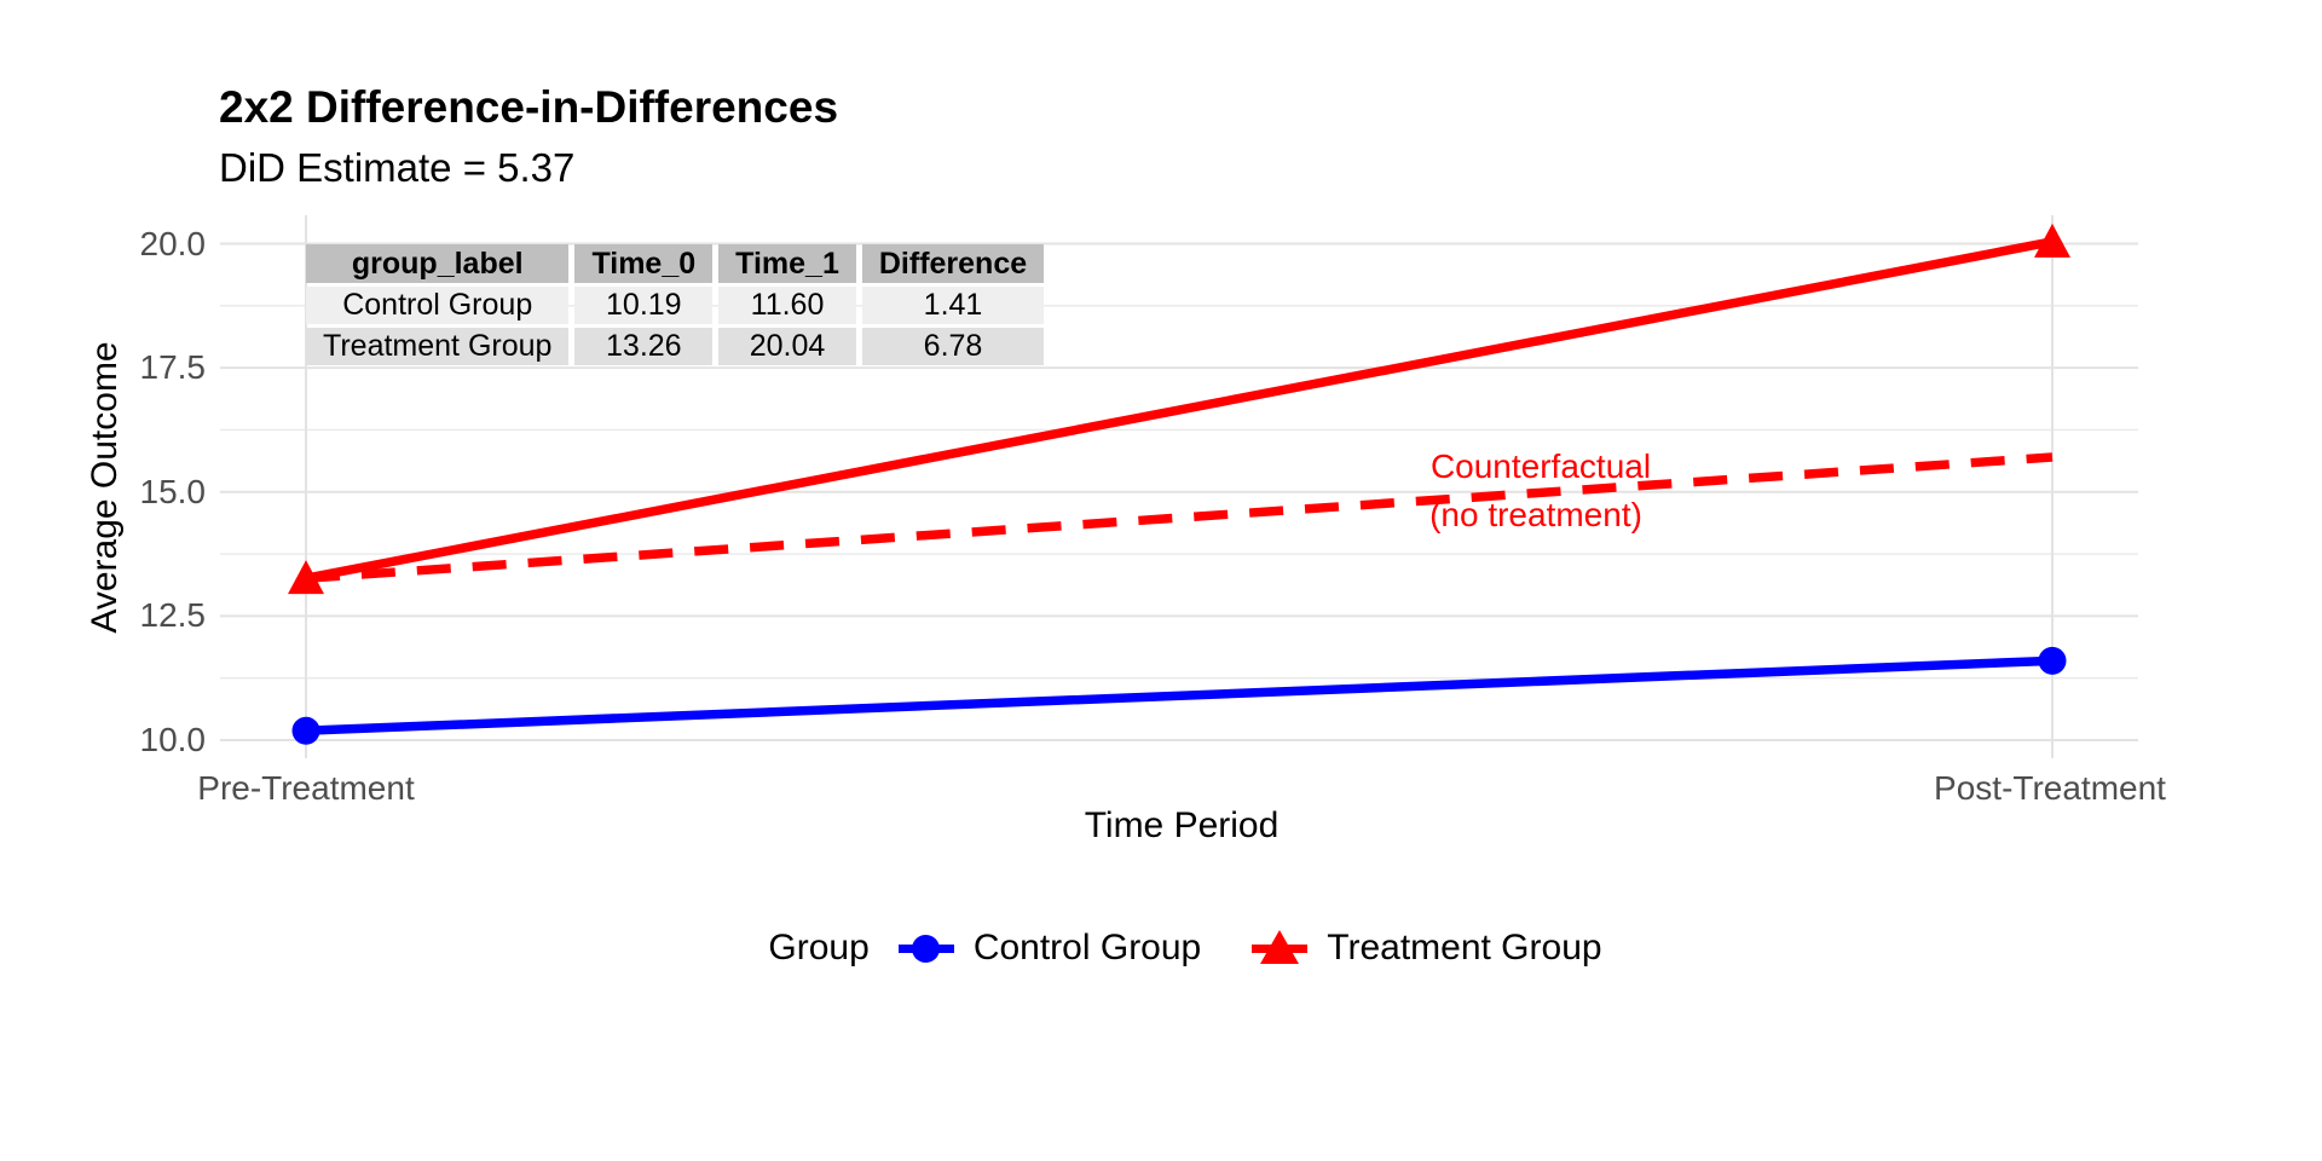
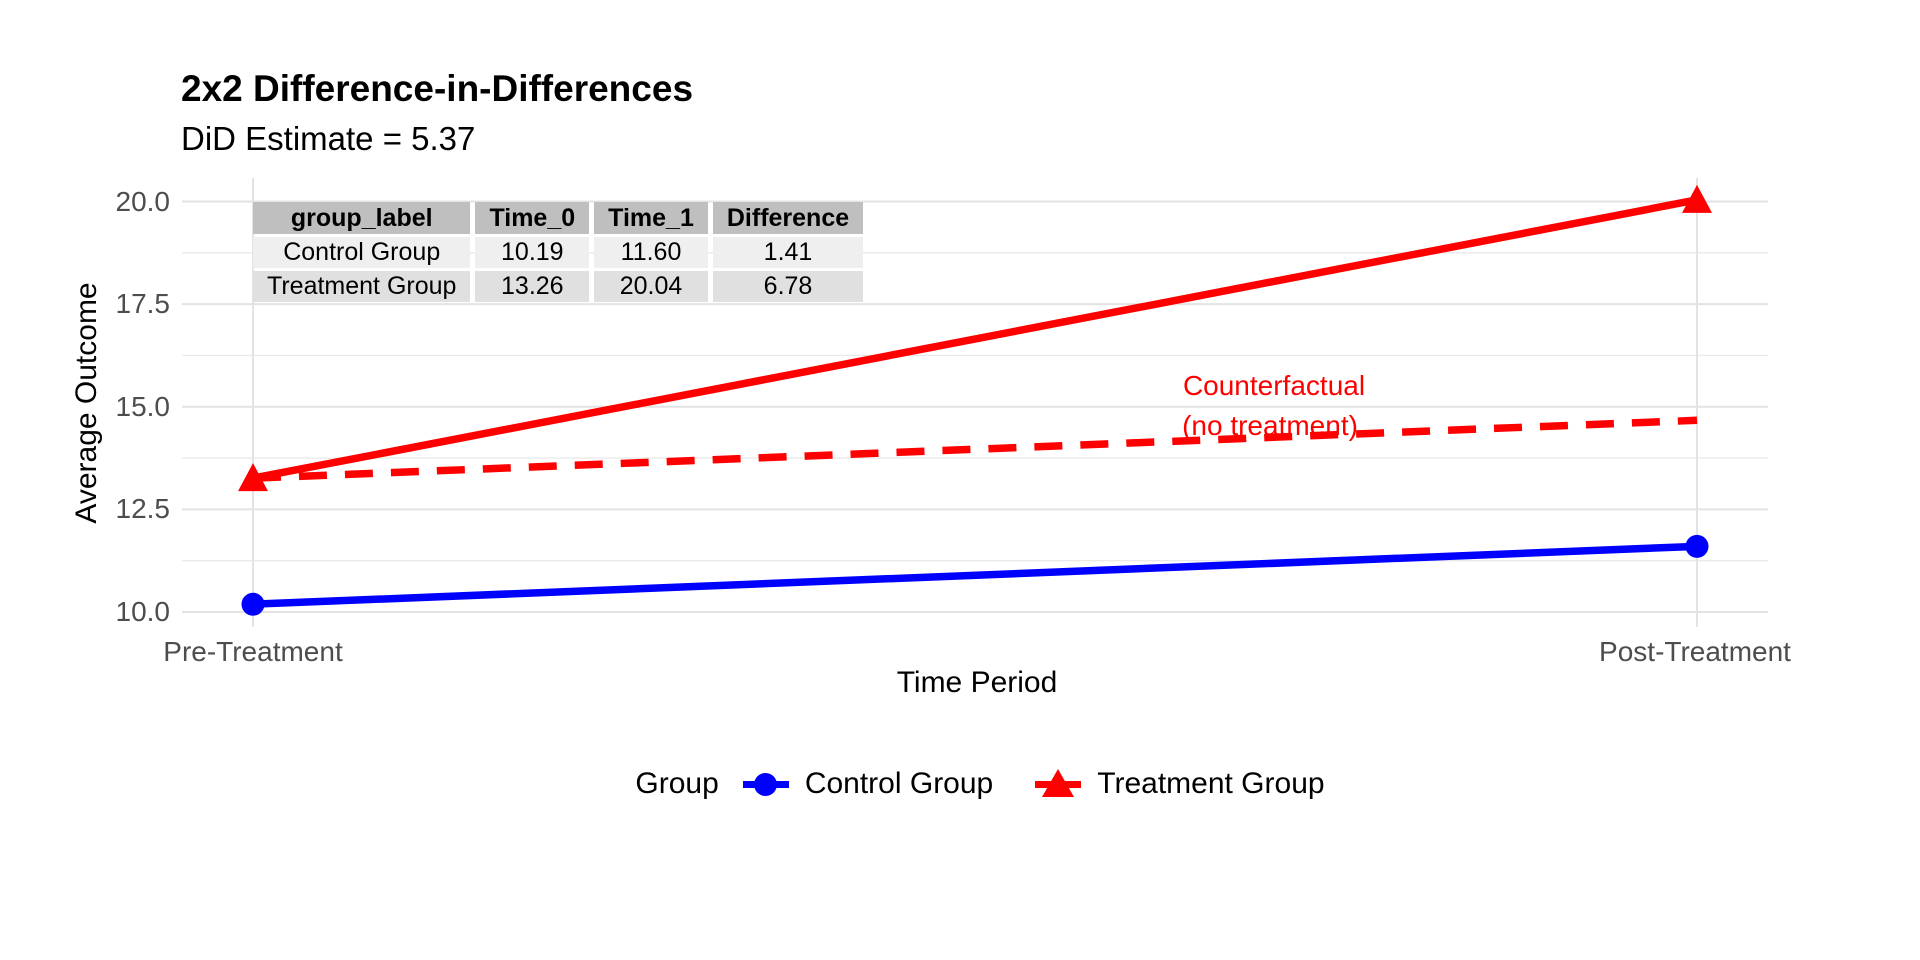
Counterfactual (no treatment)/Post-Treatment: 15.7 -> 14.7
